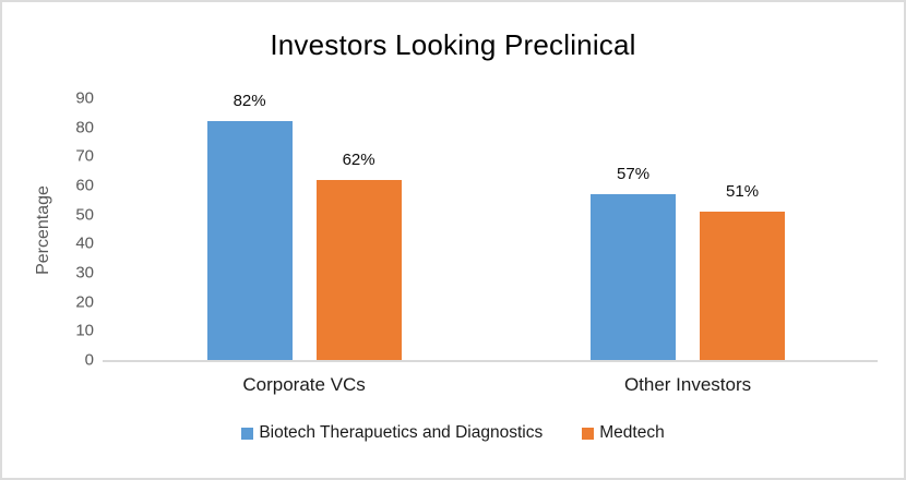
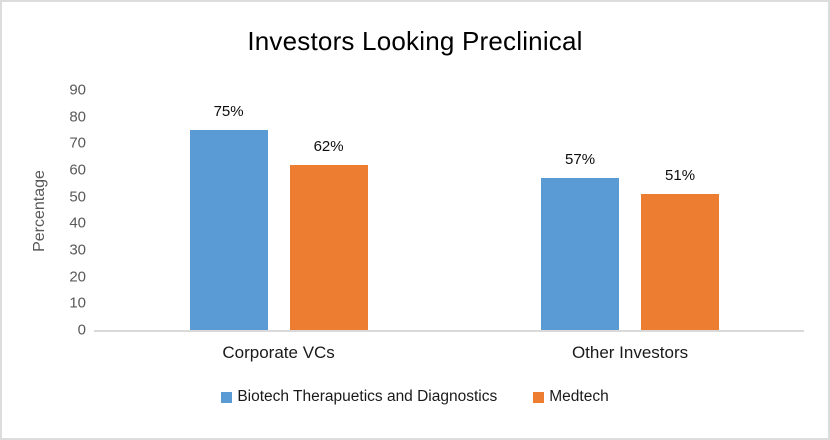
Biotech Therapuetics and Diagnostics/Corporate VCs: 82% -> 75%
